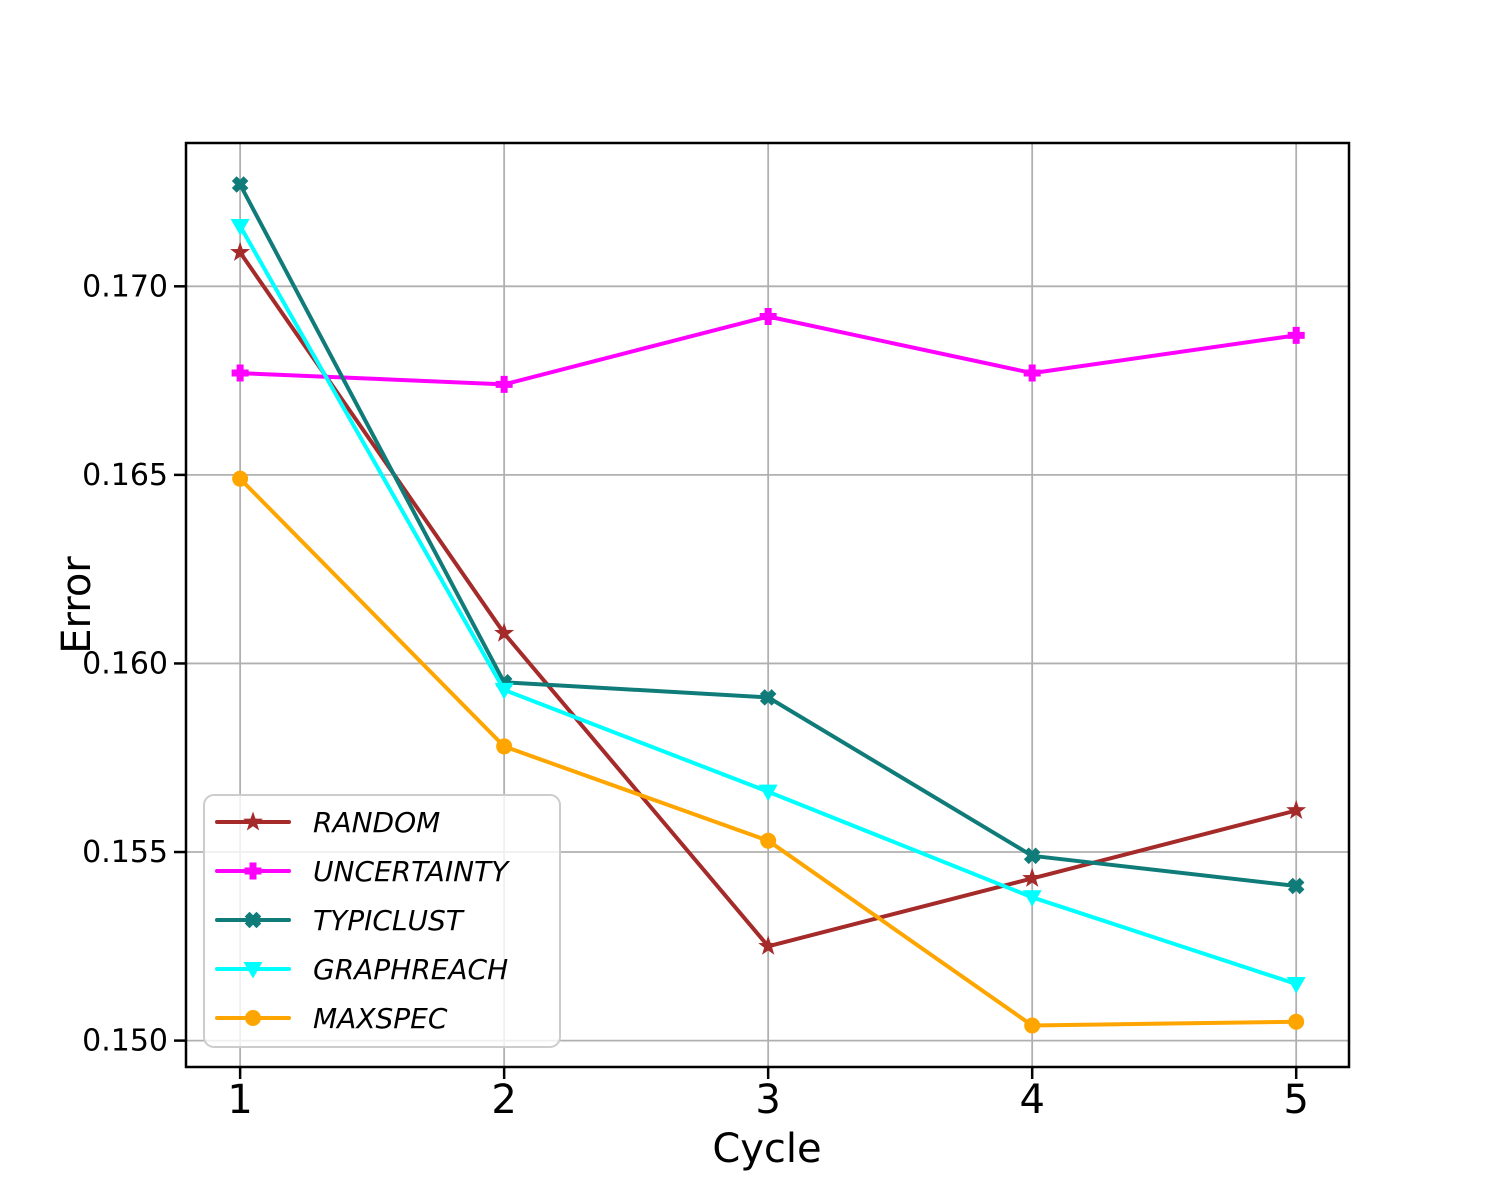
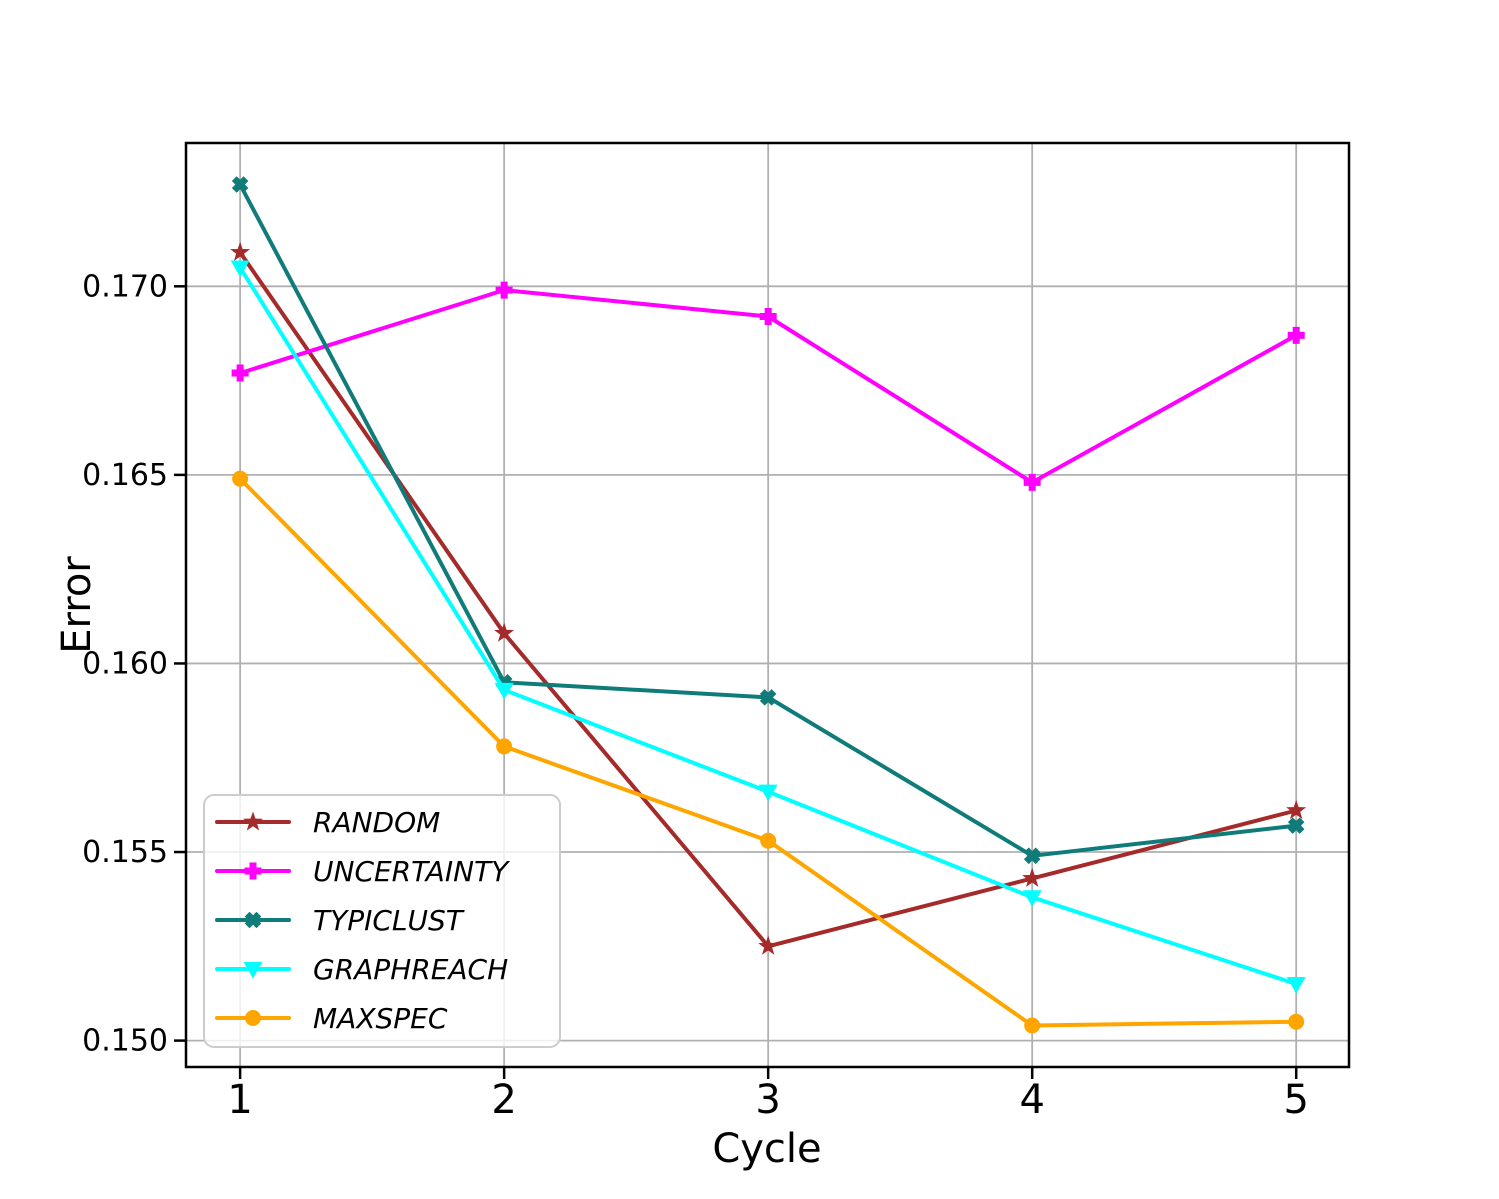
GRAPHREACH/1: 0.1716 -> 0.1705
UNCERTAINTY/2: 0.1674 -> 0.1699
UNCERTAINTY/4: 0.1677 -> 0.1648
TYPICLUST/5: 0.1541 -> 0.1557
